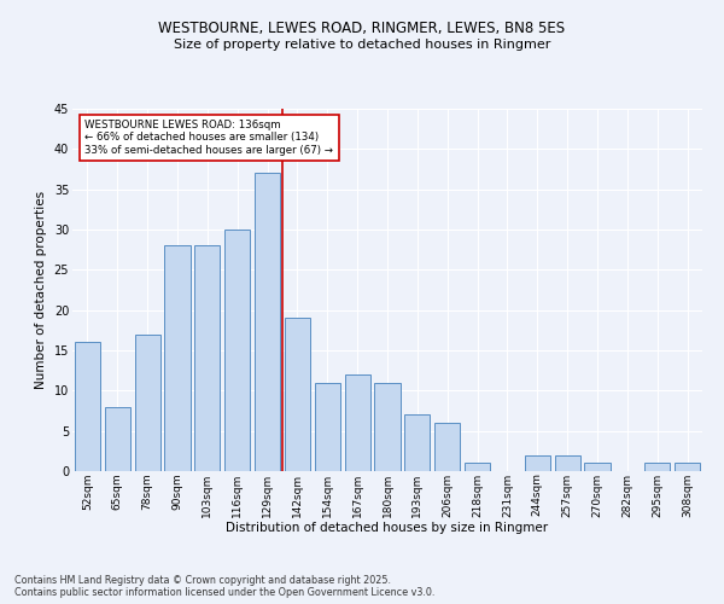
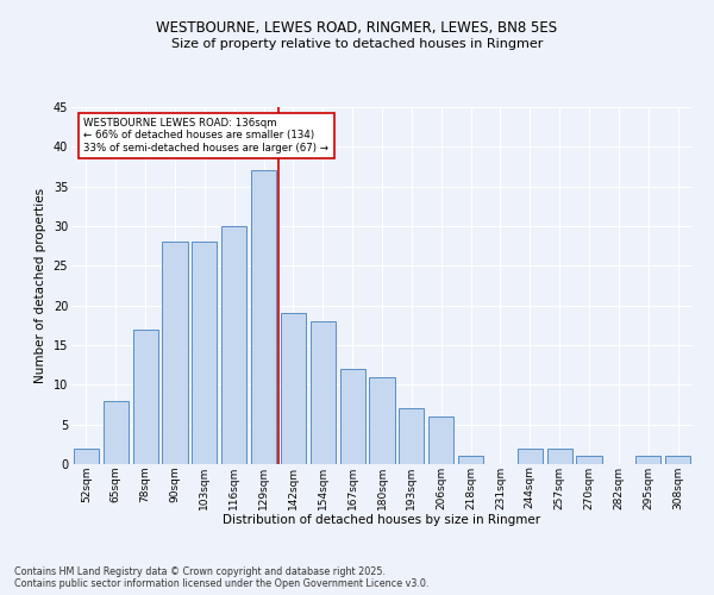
52sqm: 16 -> 2
154sqm: 11 -> 18
